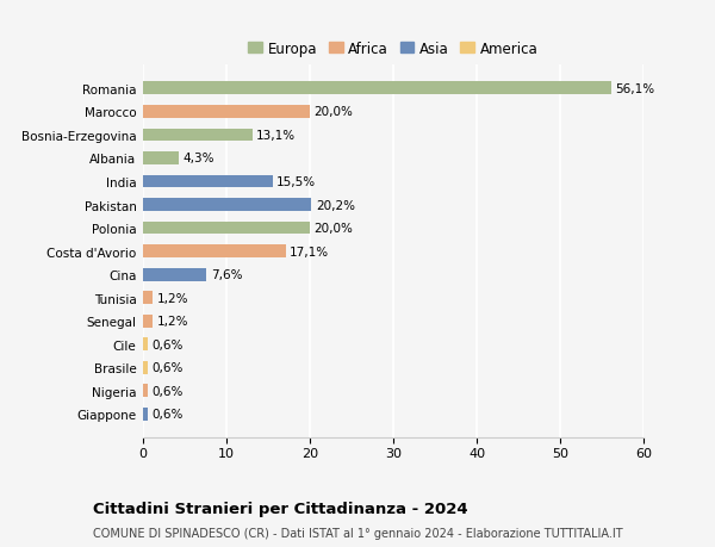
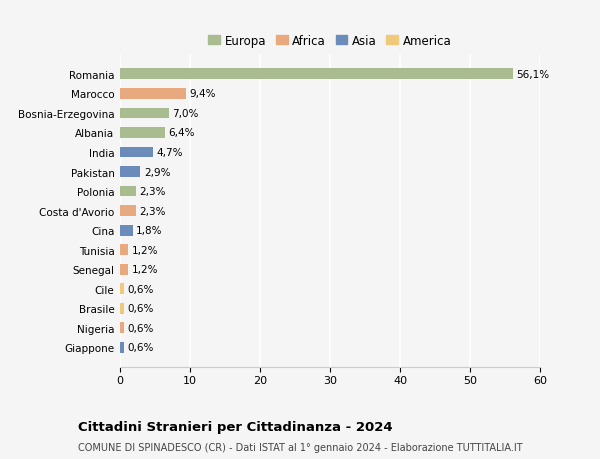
Marocco: 20,0% -> 9,4%
Bosnia-Erzegovina: 13,1% -> 7,0%
Albania: 4,3% -> 6,4%
India: 15,5% -> 4,7%
Pakistan: 20,2% -> 2,9%
Polonia: 20,0% -> 2,3%
Costa d'Avorio: 17,1% -> 2,3%
Cina: 7,6% -> 1,8%
